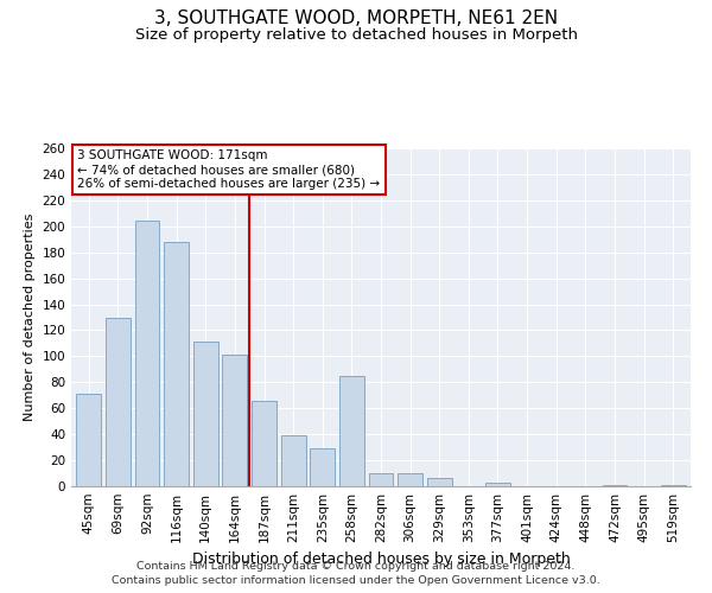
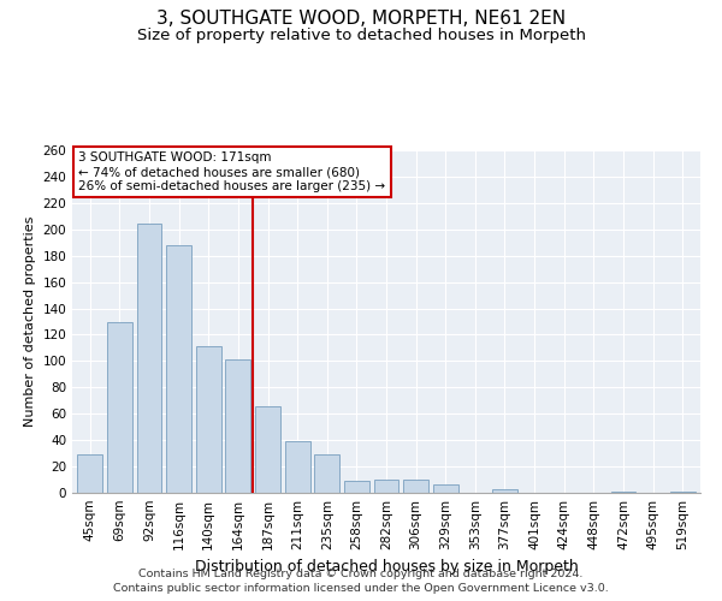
45sqm: 71 -> 29
258sqm: 85 -> 9
